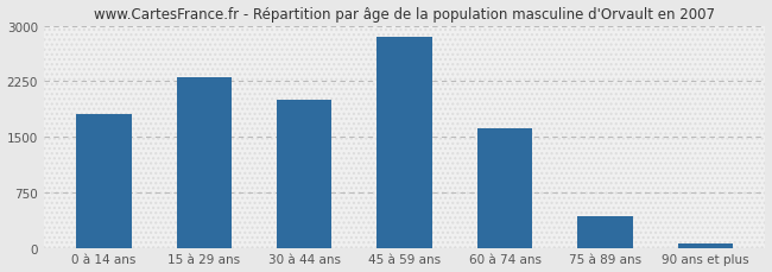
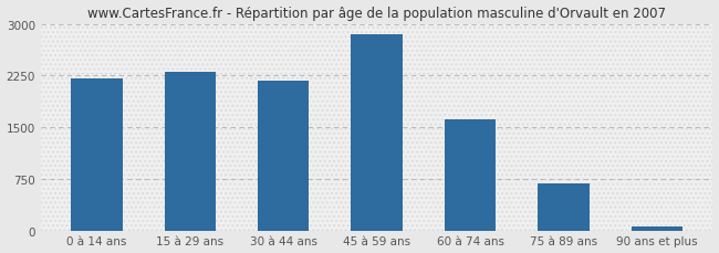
0 à 14 ans: 1800 -> 2200
30 à 44 ans: 2000 -> 2180
75 à 89 ans: 420 -> 680
